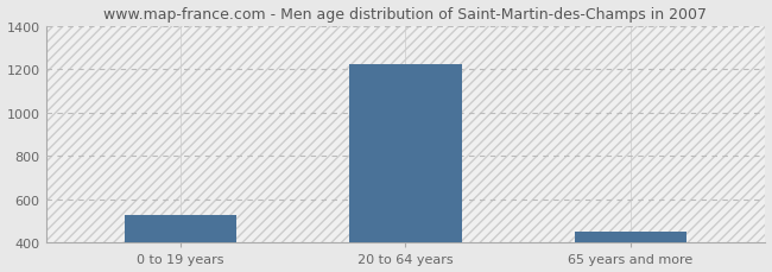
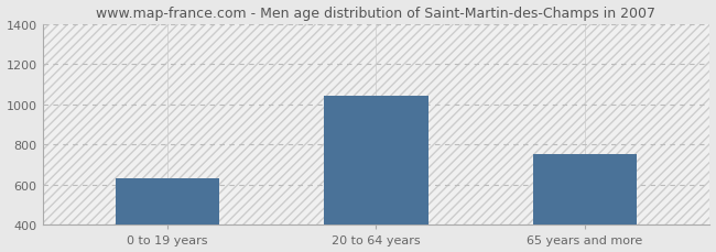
0 to 19 years: 530 -> 630
20 to 64 years: 1220 -> 1040
65 years and more: 450 -> 750
